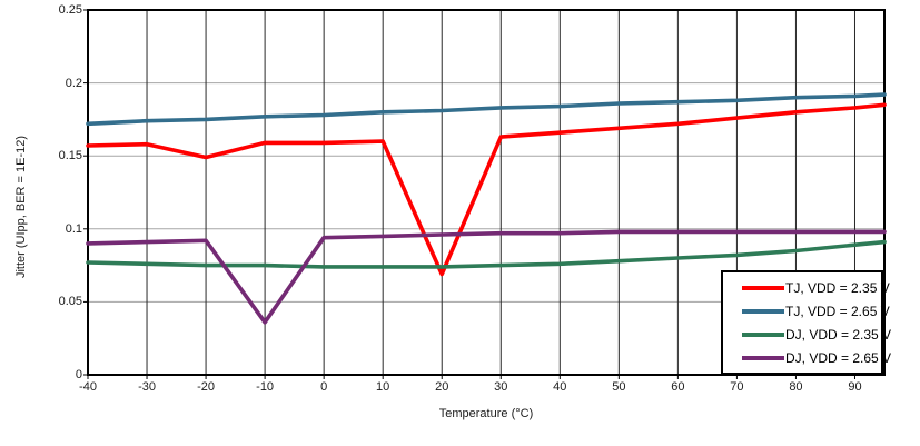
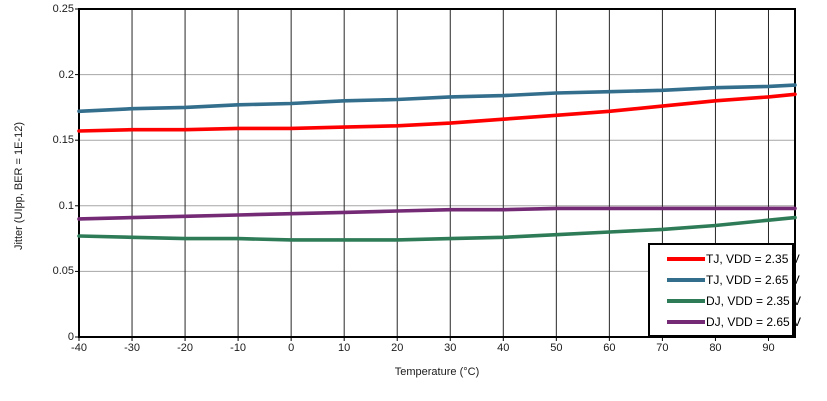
TJ, VDD = 2.35 V/-20: 0.149 -> 0.158
DJ, VDD = 2.65 V/-10: 0.036 -> 0.093
TJ, VDD = 2.35 V/20: 0.069 -> 0.161
